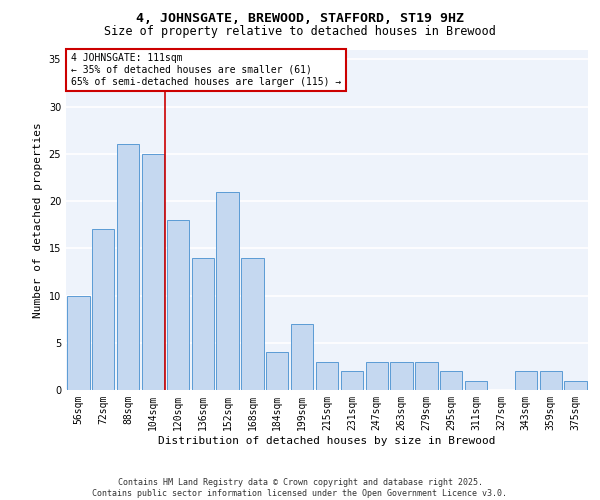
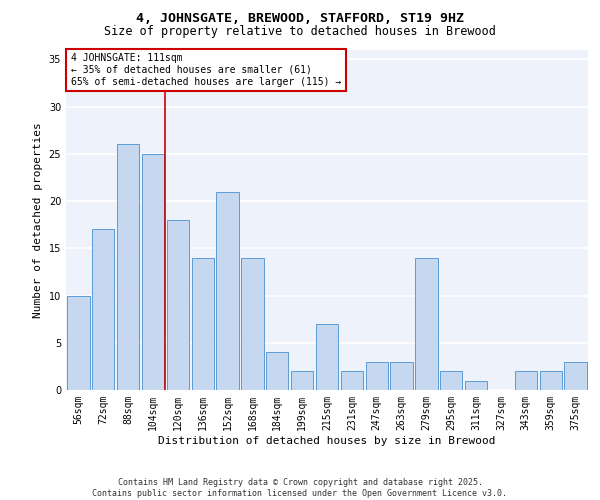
199sqm: 7 -> 2
215sqm: 3 -> 7
279sqm: 3 -> 14
375sqm: 1 -> 3
